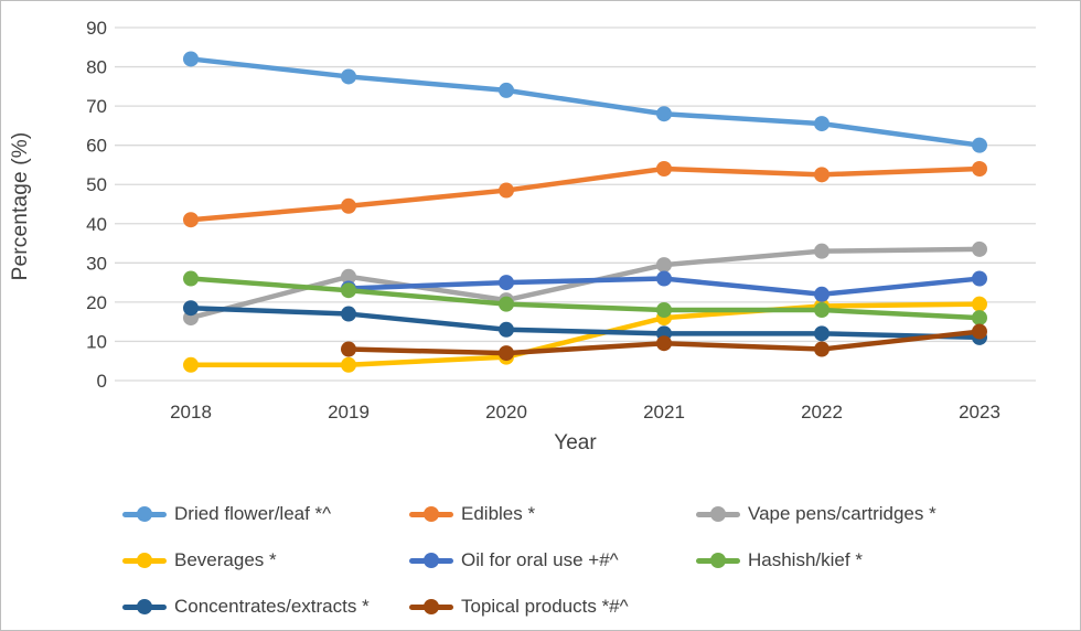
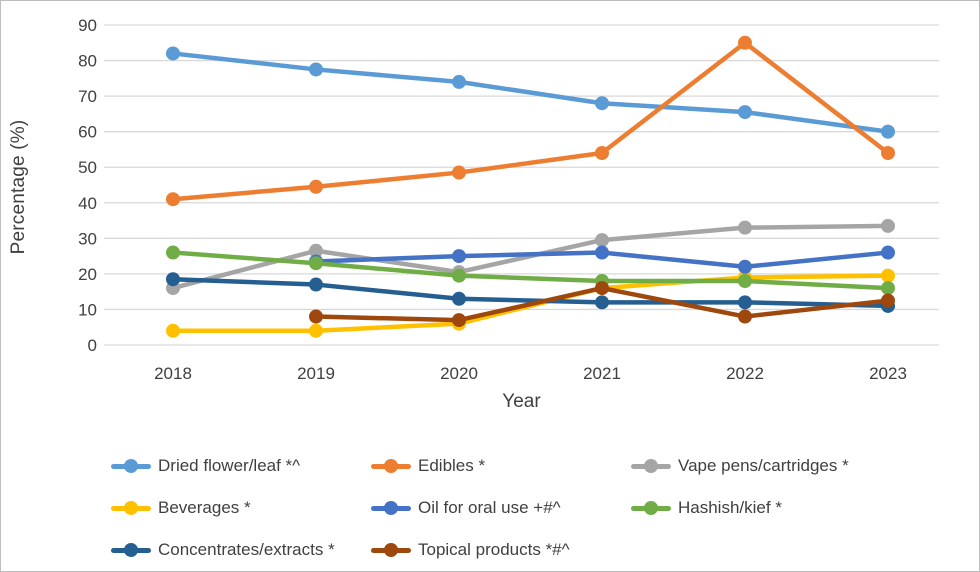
Topical products *#^/2021: 10 -> 16
Edibles */2022: 52 -> 85
